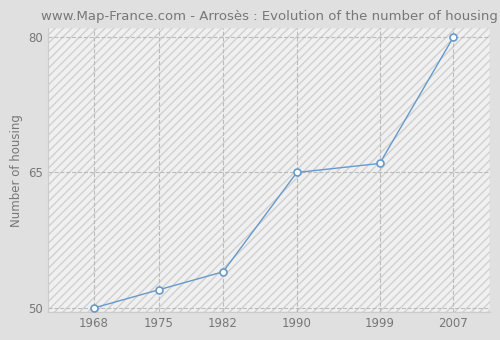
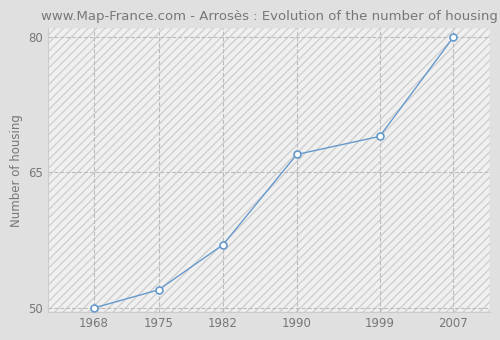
1982: 54 -> 57
1990: 65 -> 67
1999: 66 -> 69
